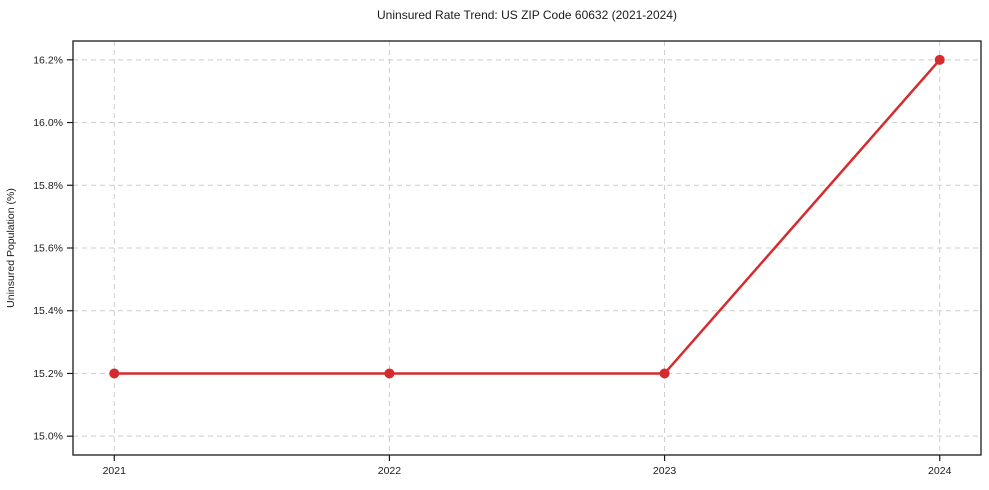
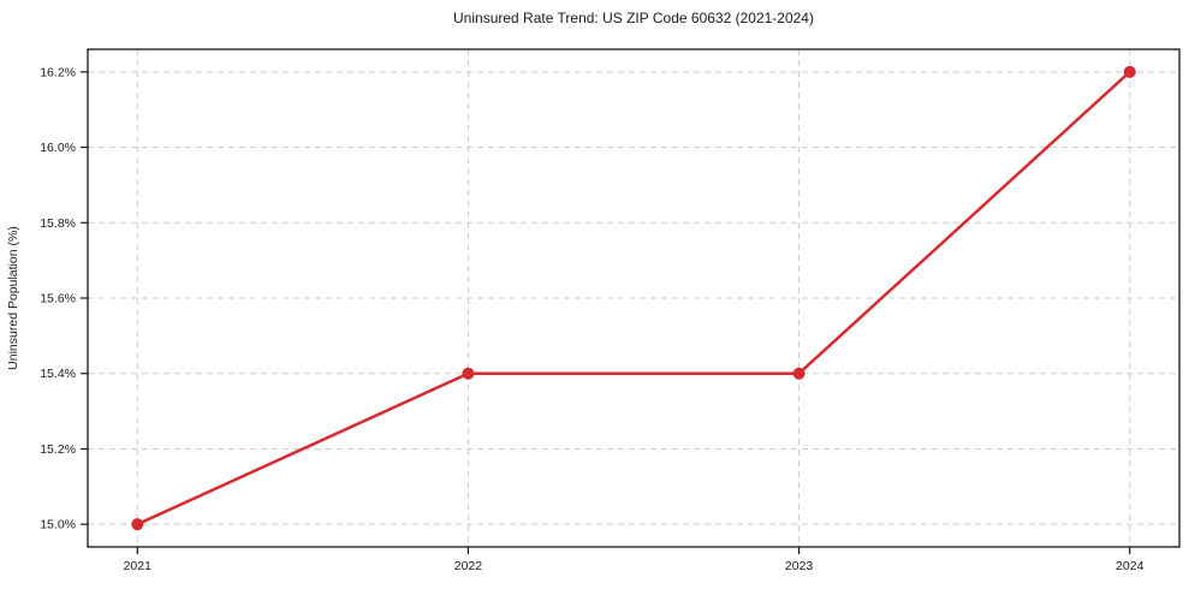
2021: 15.2% -> 15.0%
2022: 15.2% -> 15.4%
2023: 15.2% -> 15.4%
